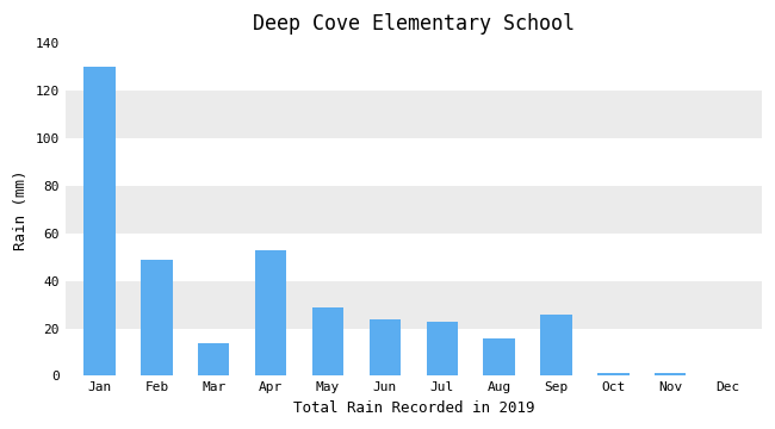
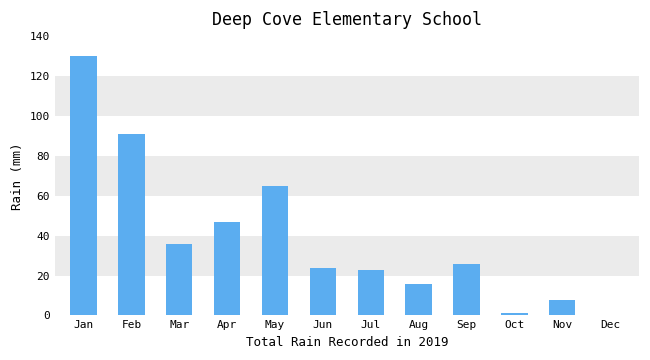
Feb: 49 -> 91
Mar: 14 -> 36
Apr: 53 -> 47
May: 29 -> 65
Nov: 1 -> 8
